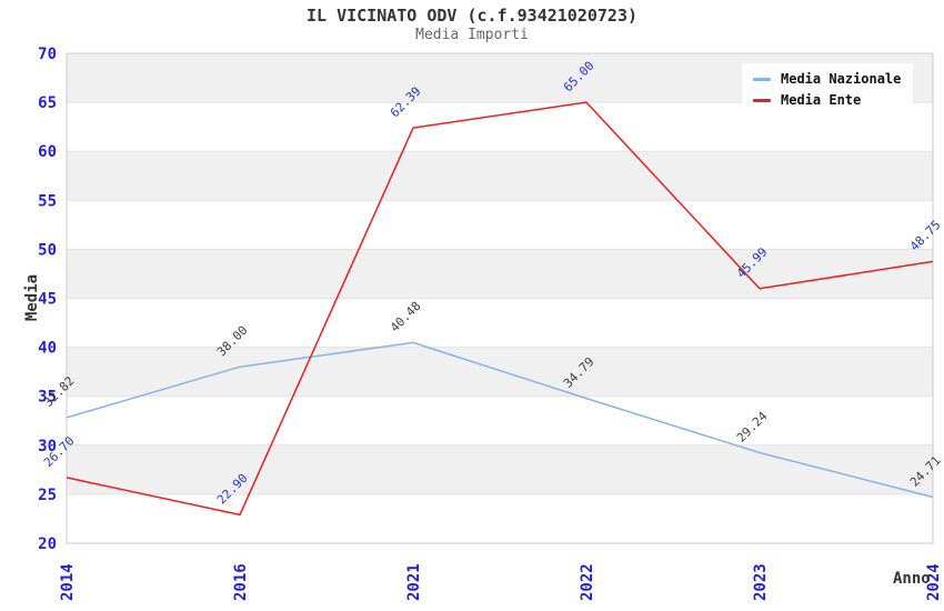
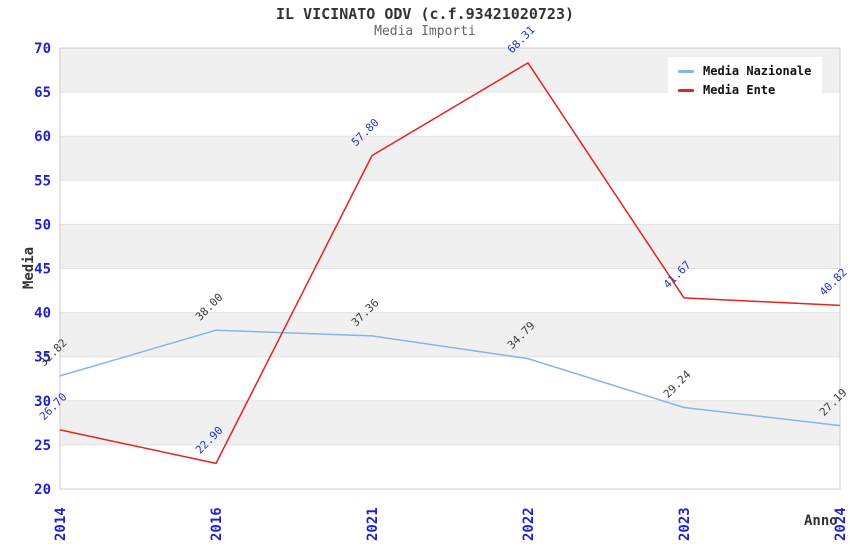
Media Nazionale/2021: 40.48 -> 37.36
Media Ente/2021: 62.39 -> 57.80
Media Ente/2022: 65.00 -> 68.31
Media Ente/2023: 45.99 -> 41.67
Media Nazionale/2024: 24.71 -> 27.19
Media Ente/2024: 48.75 -> 40.82
